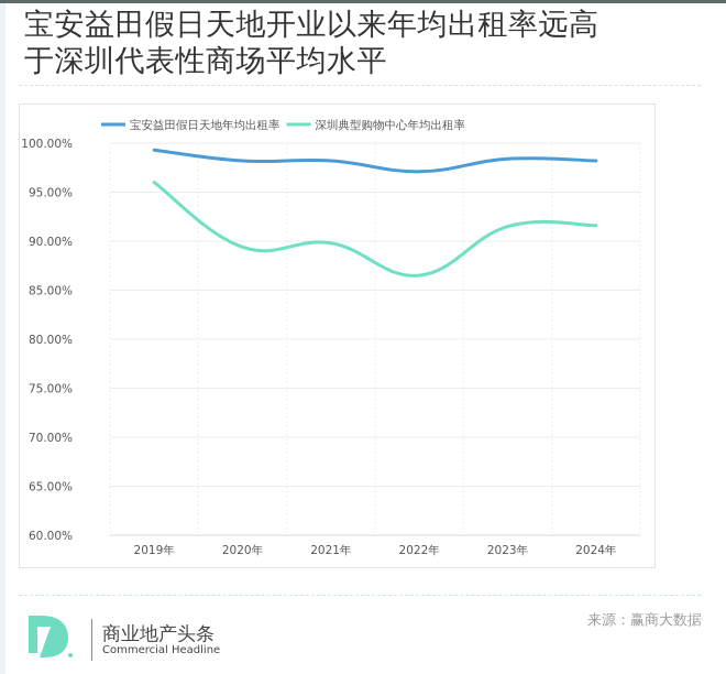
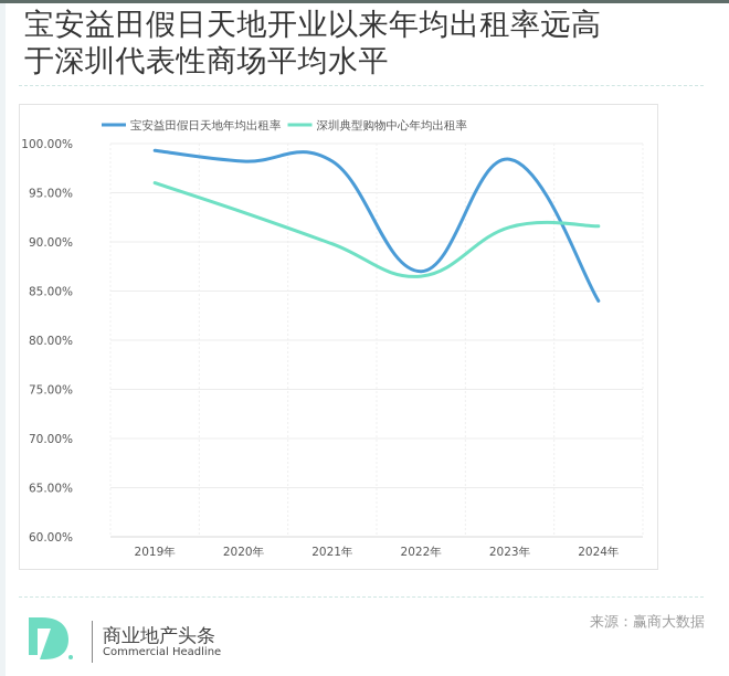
深圳典型购物中心年均出租率/2020年: 89% -> 93%
宝安益田假日天地年均出租率/2022年: 97% -> 87%
宝安益田假日天地年均出租率/2024年: 98% -> 84%
